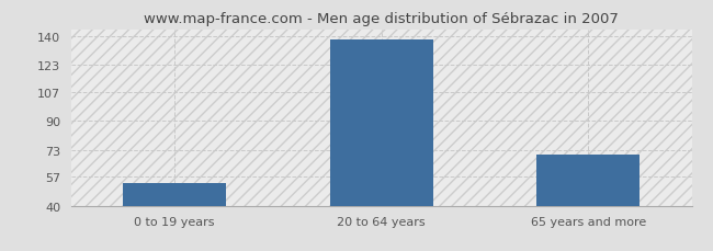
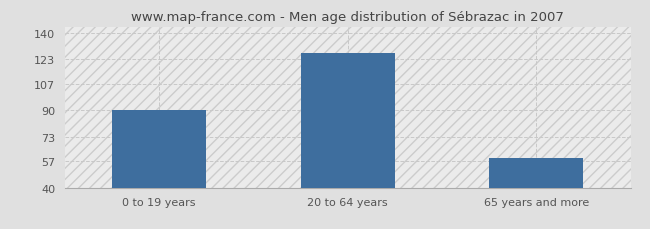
0 to 19 years: 53 -> 90
20 to 64 years: 138 -> 127
65 years and more: 70 -> 59
